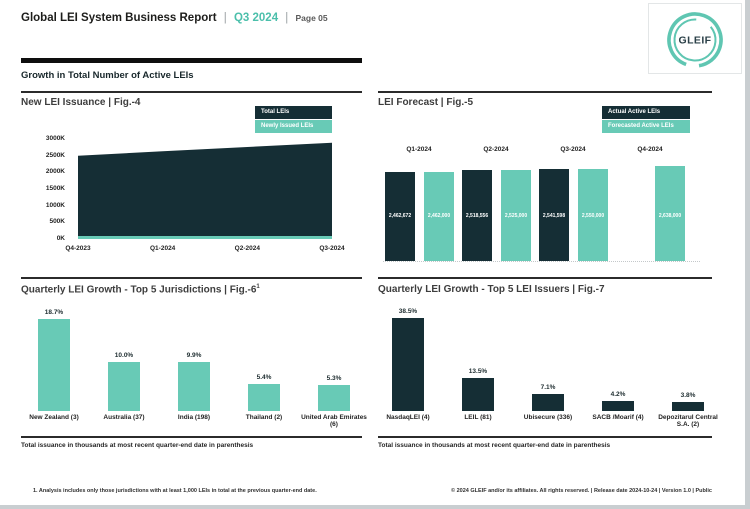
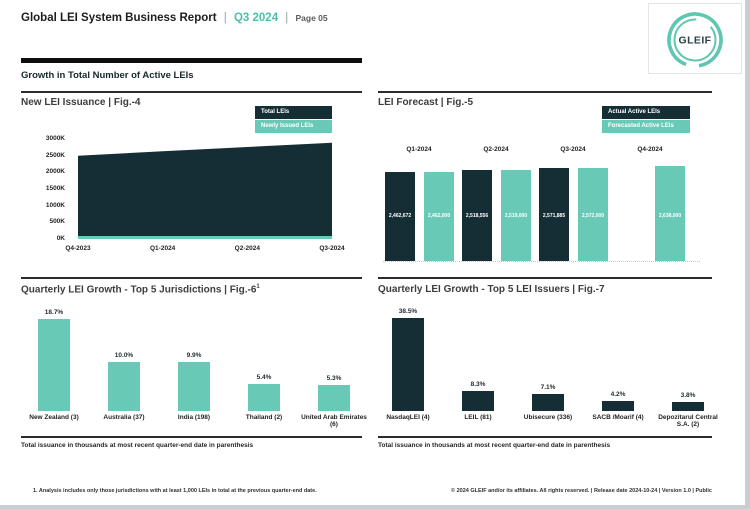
LEI Forecast | Fig.-5/Forecasted Active LEIs/Q2-2024: 2,525,000 -> 2,519,000
LEI Forecast | Fig.-5/Actual Active LEIs/Q3-2024: 2,541,598 -> 2,571,885
LEI Forecast | Fig.-5/Forecasted Active LEIs/Q3-2024: 2,550,000 -> 2,572,000
Quarterly LEI Growth - Top 5 LEI Issuers | Fig.-7/LEIL (81): 13.5% -> 8.3%
